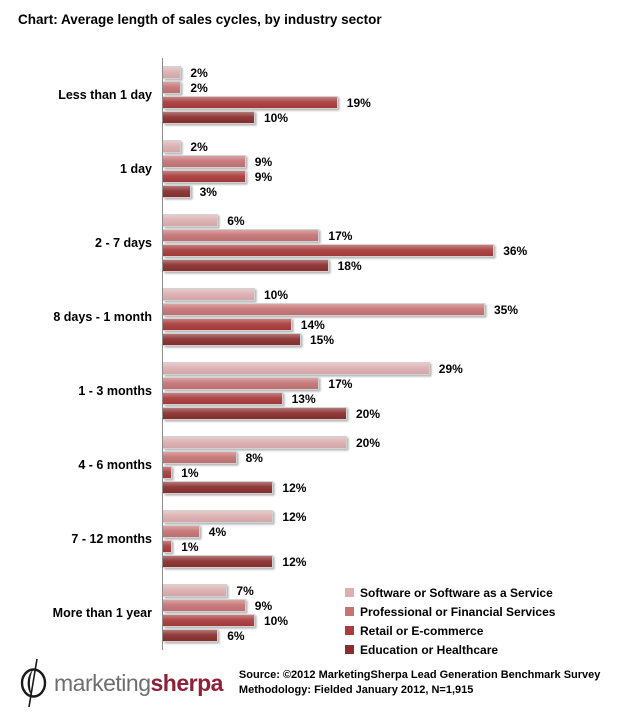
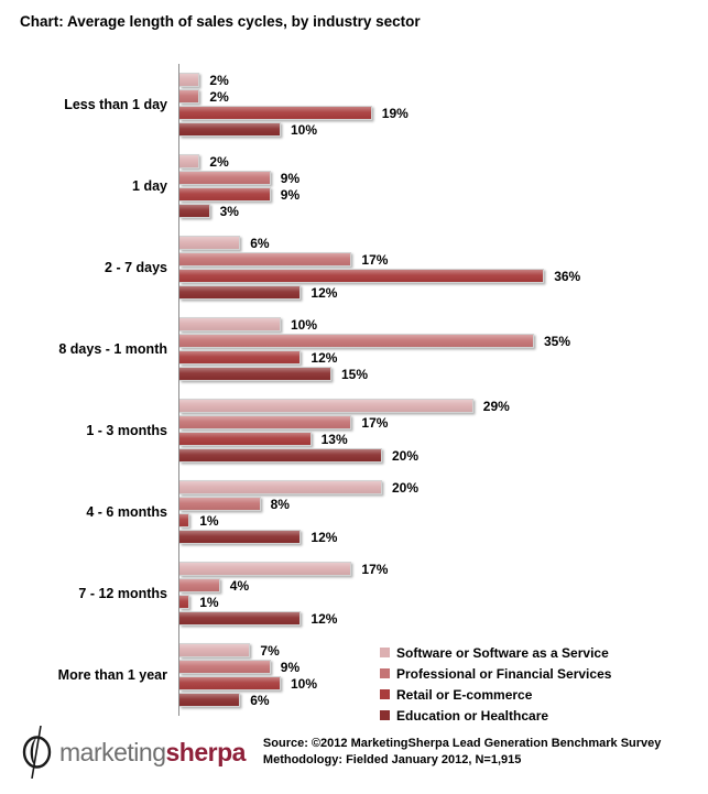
Education or Healthcare/2 - 7 days: 18% -> 12%
Retail or E-commerce/8 days - 1 month: 14% -> 12%
Software or Software as a Service/7 - 12 months: 12% -> 17%
